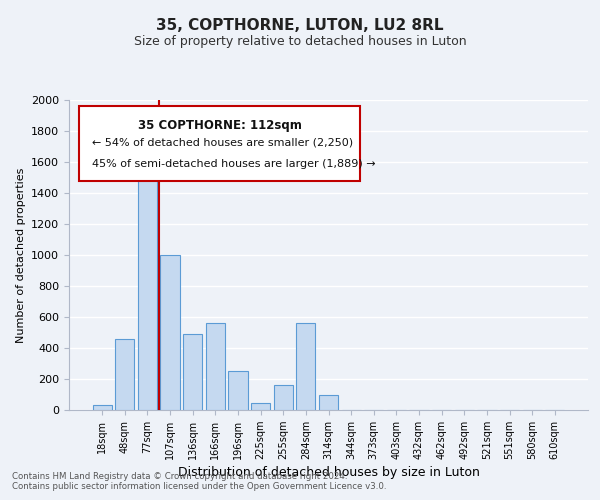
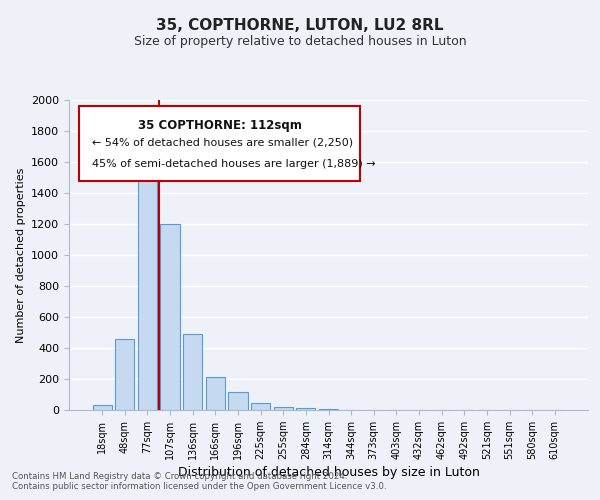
107sqm: 1000 -> 1200
166sqm: 560 -> 210
196sqm: 250 -> 120
255sqm: 160 -> 20
284sqm: 560 -> 10
314sqm: 100 -> 0
